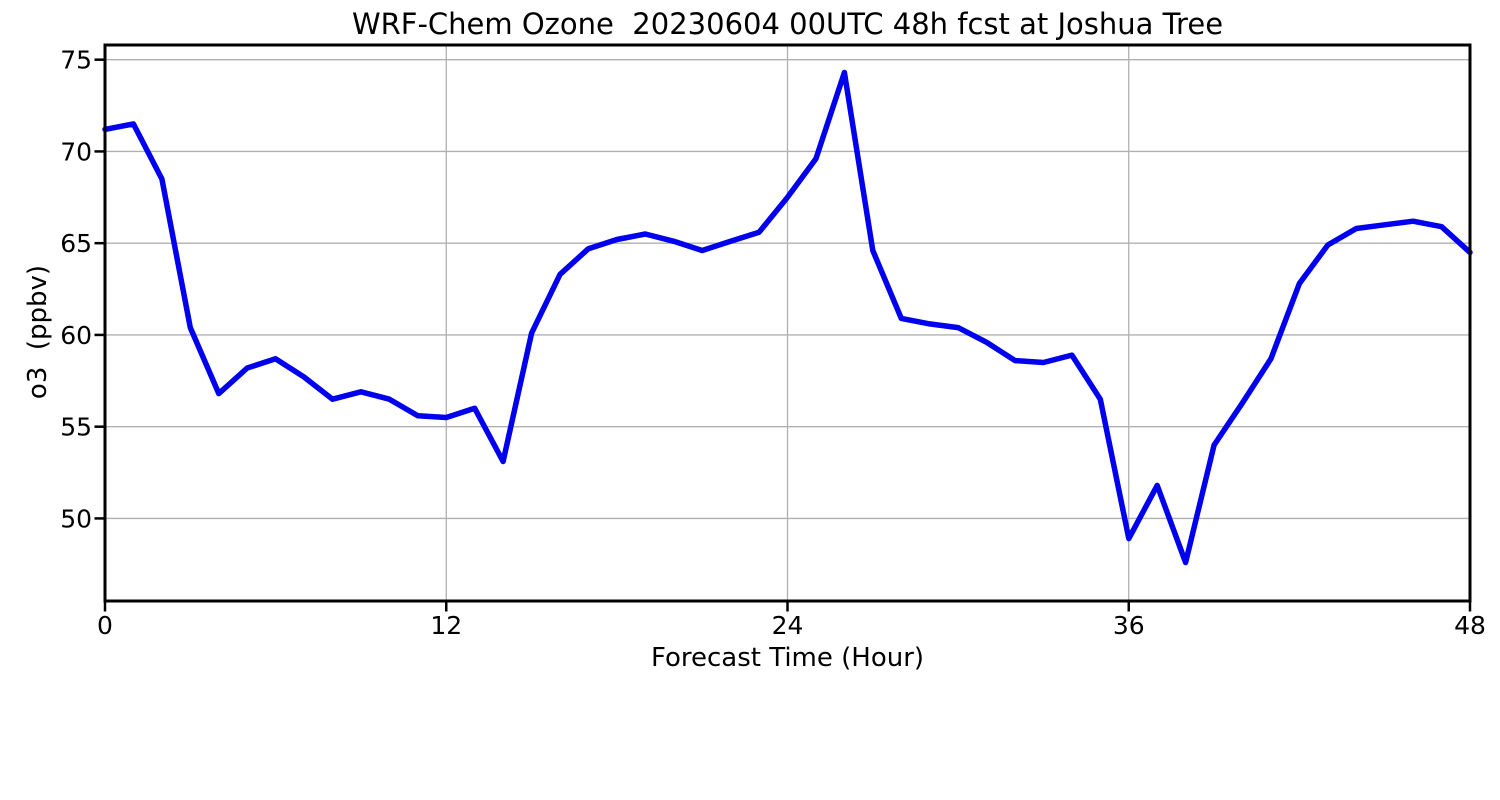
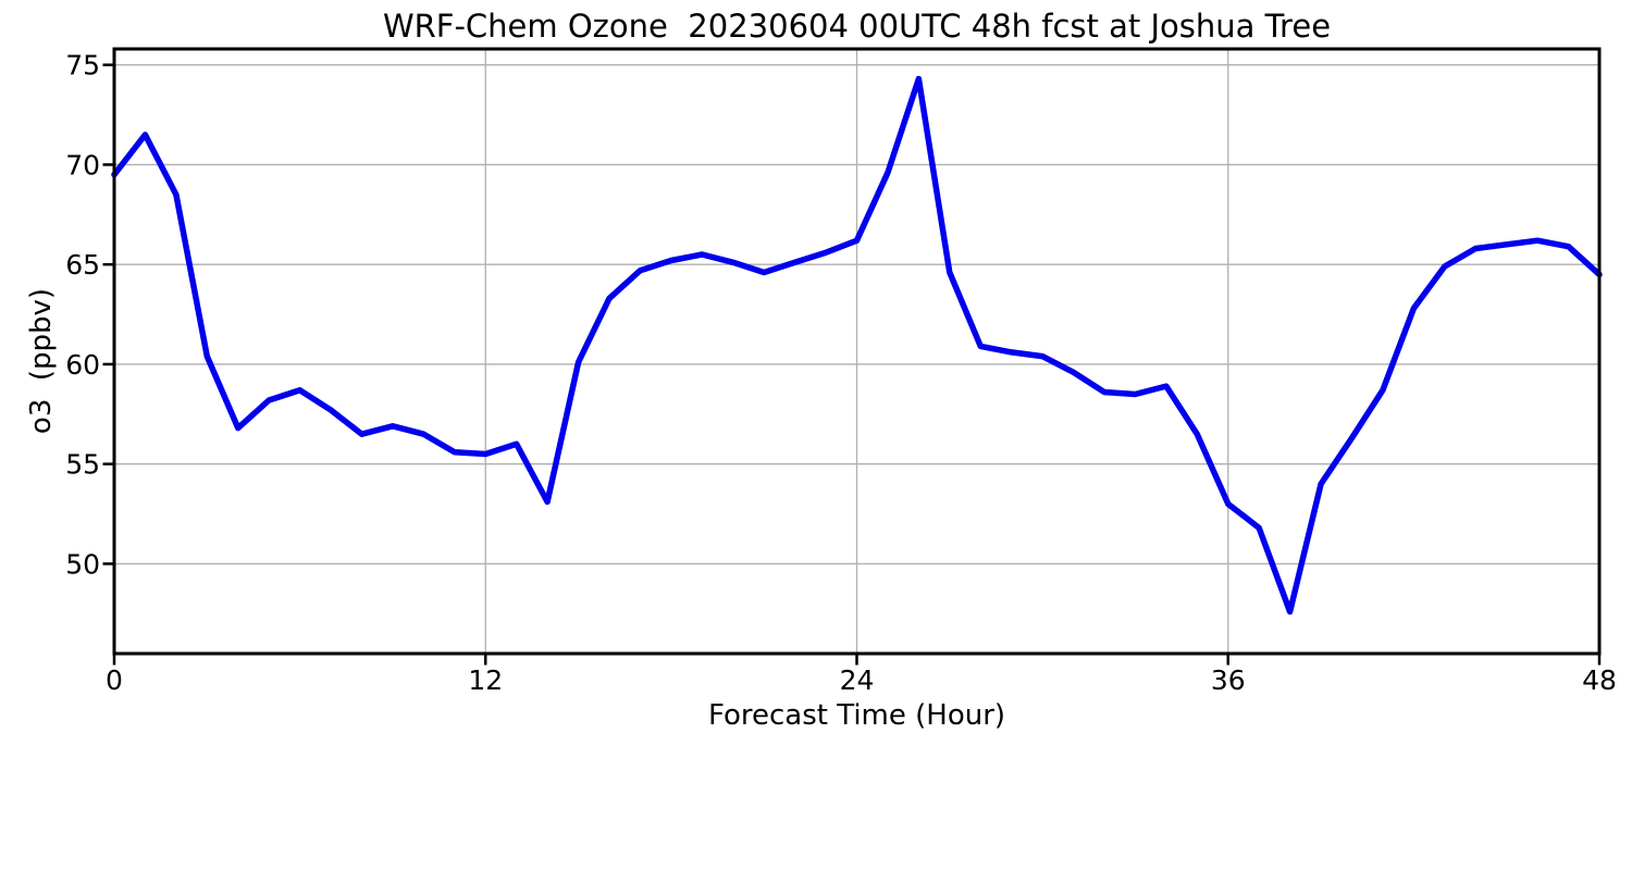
0: 71.2 -> 69.5
24: 67.5 -> 66.2
36: 48.9 -> 53.0
